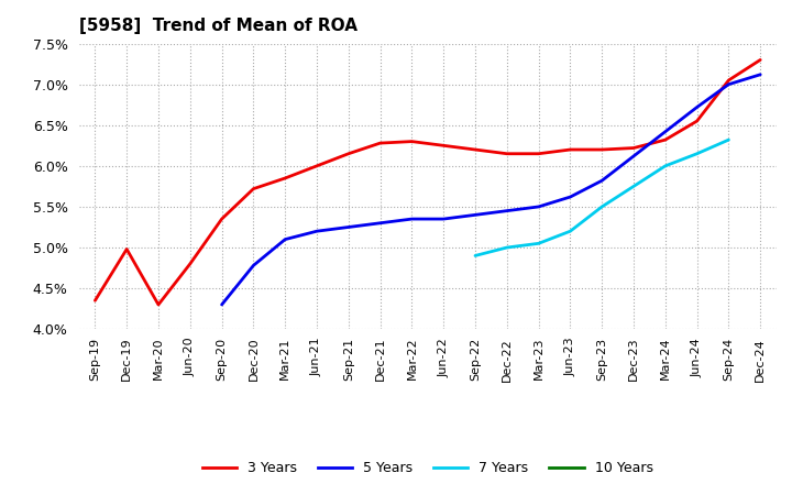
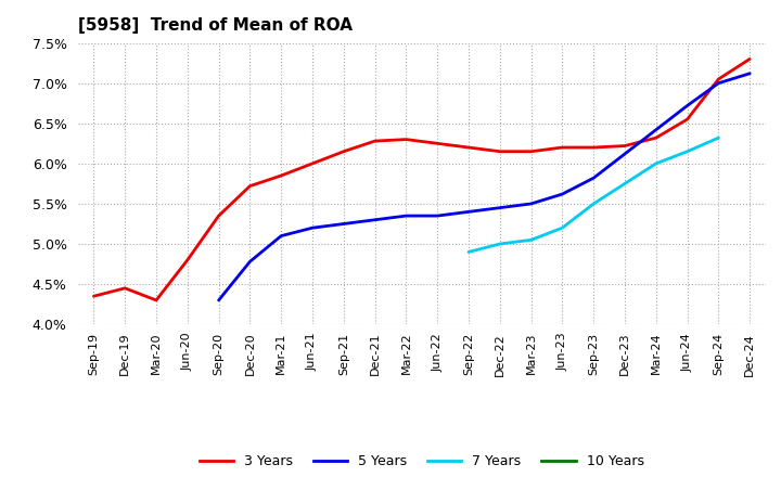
3 Years/Dec-19: 4.98% -> 4.45%
